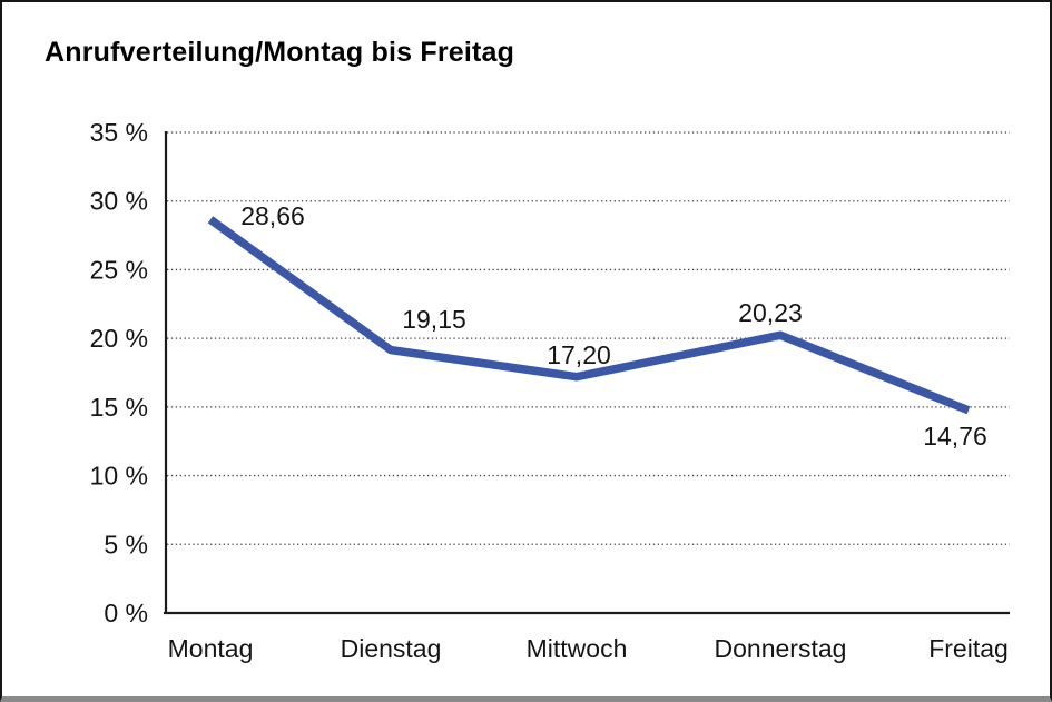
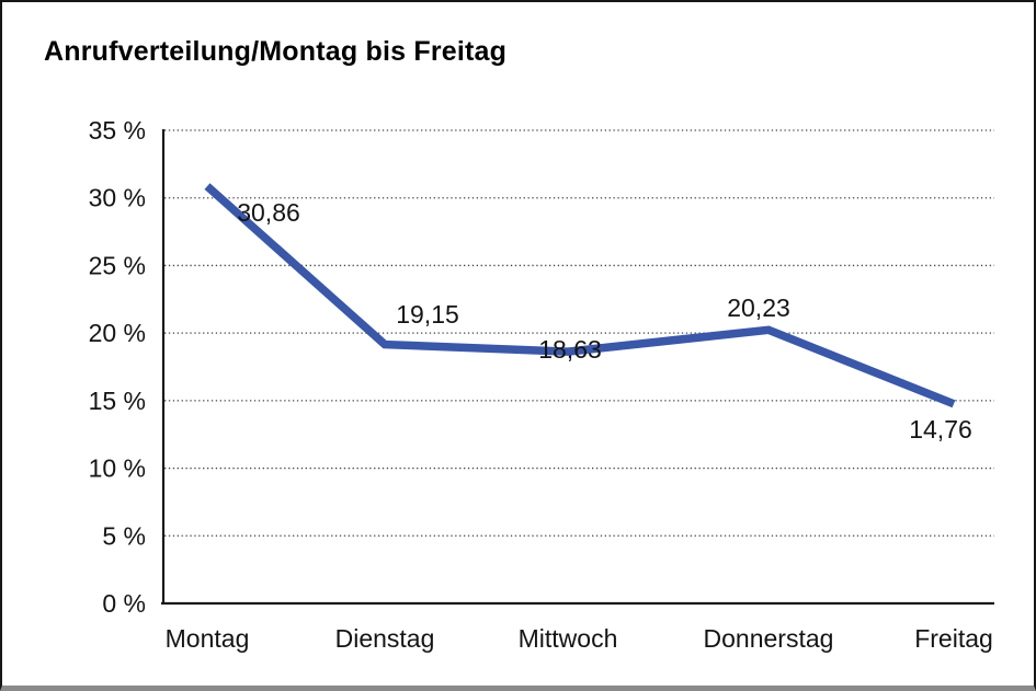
Montag: 28,66 -> 30,86
Mittwoch: 17,20 -> 18,63
